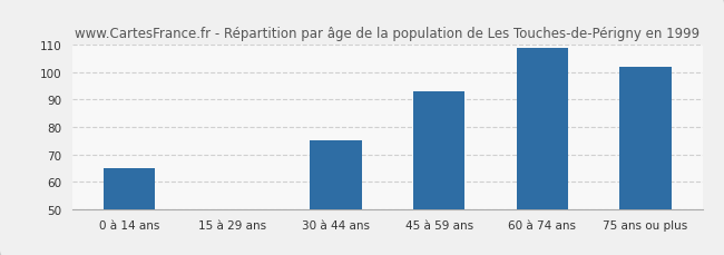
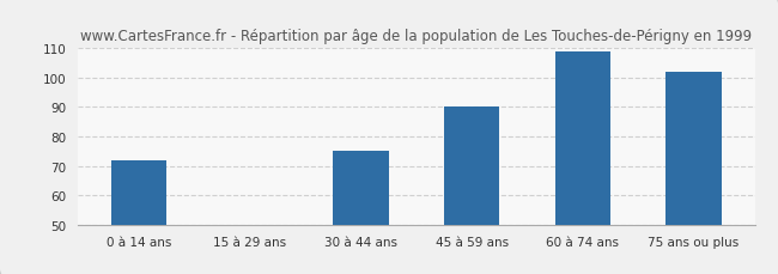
0 à 14 ans: 65 -> 72
45 à 59 ans: 93 -> 90
